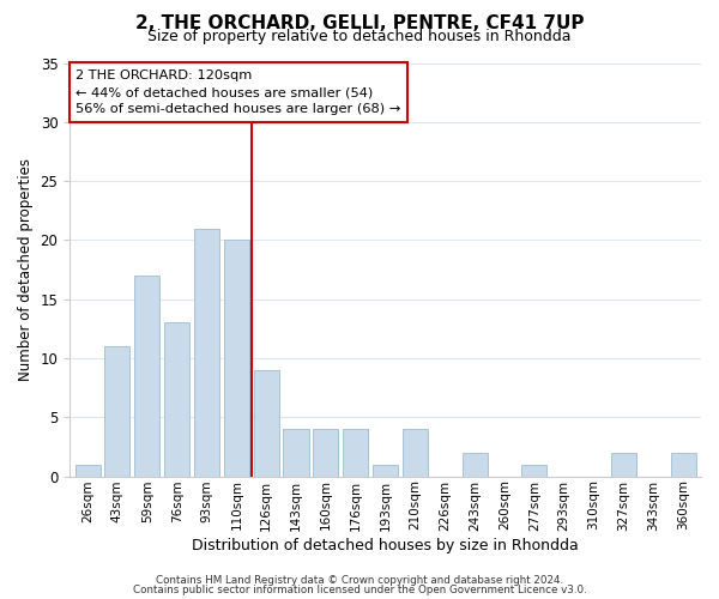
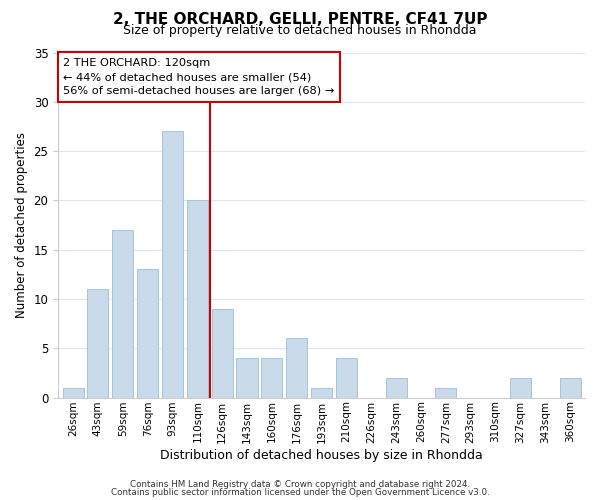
93sqm: 21 -> 27
176sqm: 4 -> 6
